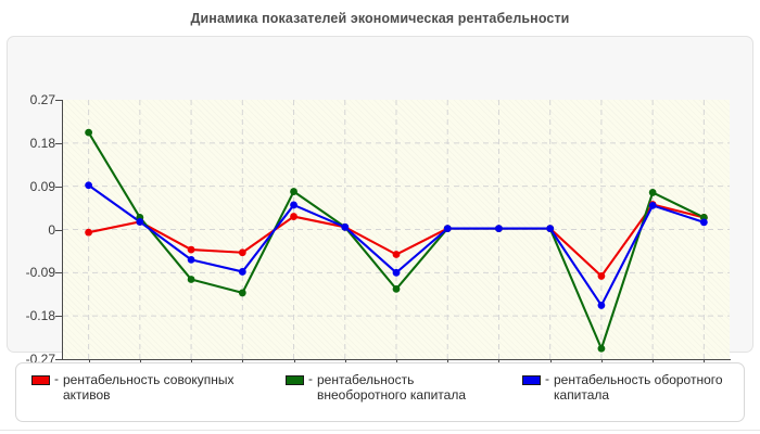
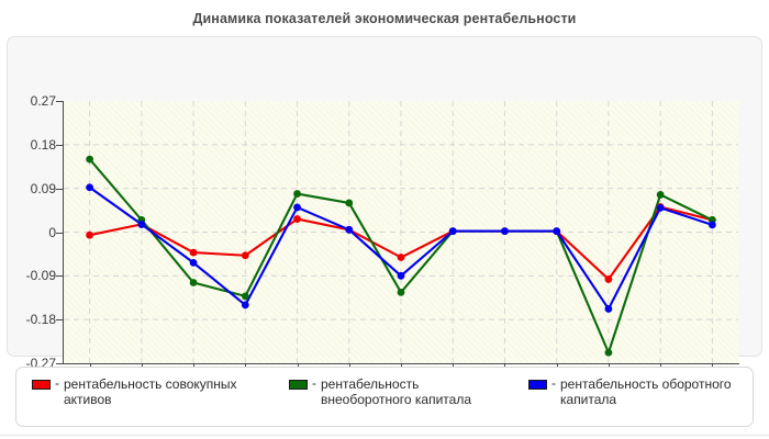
рентабельность внеоборотного капитала/2012: 0.20 -> 0.15
рентабельность оборотного капитала/2015: -0.09 -> -0.15
рентабельность внеоборотного капитала/2017: 0.01 -> 0.06
